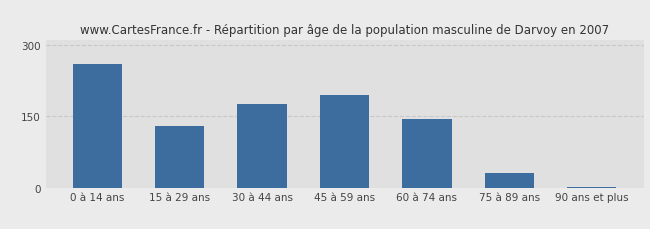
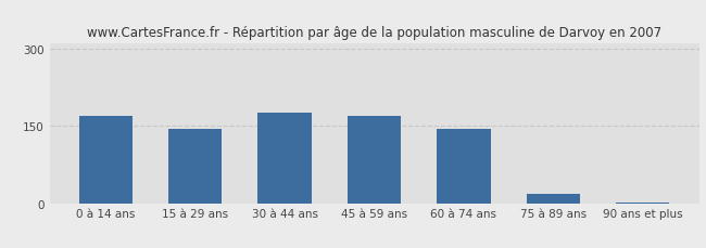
0 à 14 ans: 260 -> 170
15 à 29 ans: 130 -> 144
45 à 59 ans: 195 -> 170
75 à 89 ans: 30 -> 18
